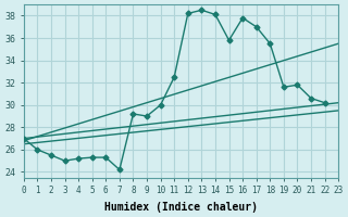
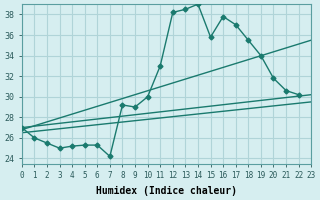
11: 32.5 -> 33.0
14: 38.1 -> 39.0
19: 31.6 -> 34.0
